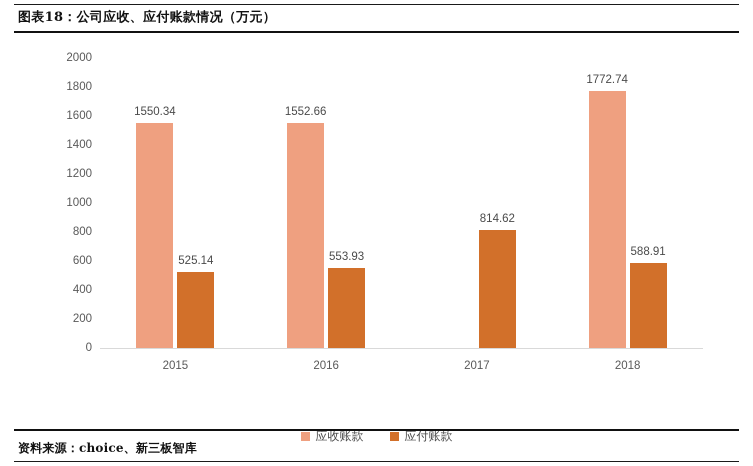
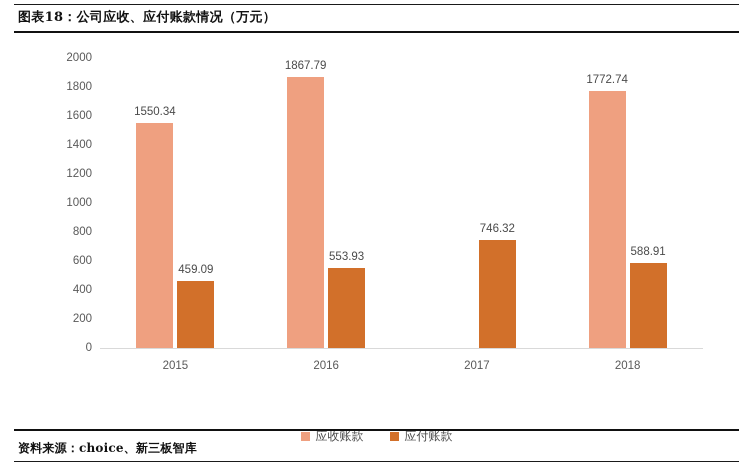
应付账款/2015: 525.14 -> 459.09
应收账款/2016: 1552.66 -> 1867.79
应付账款/2017: 814.62 -> 746.32
